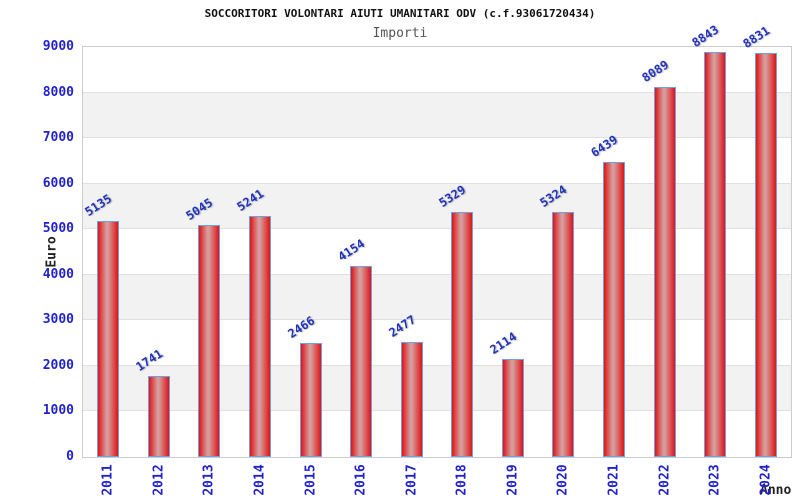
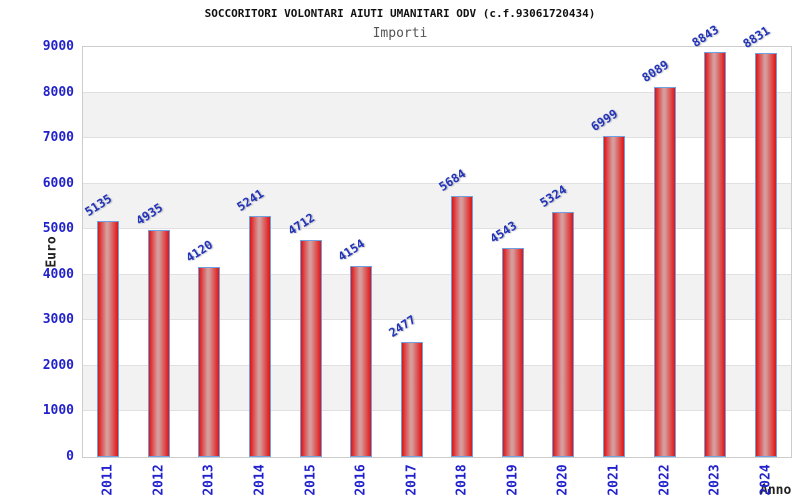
2012: 1741 -> 4935
2013: 5045 -> 4120
2015: 2466 -> 4712
2018: 5329 -> 5684
2019: 2114 -> 4543
2021: 6439 -> 6999
